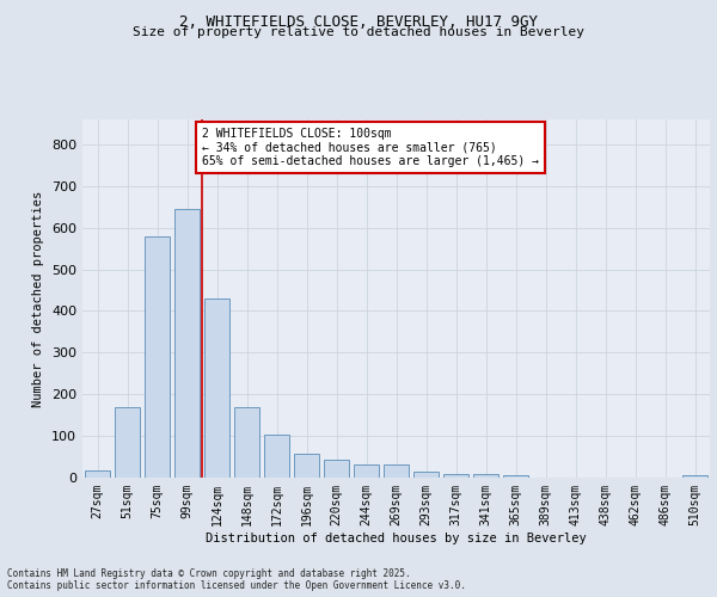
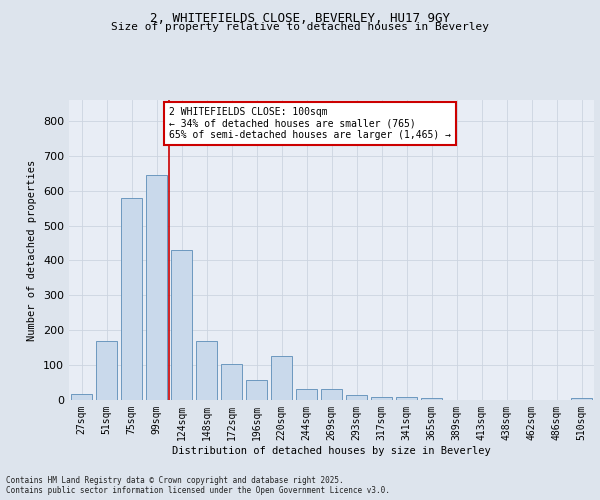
220sqm: 44 -> 125
